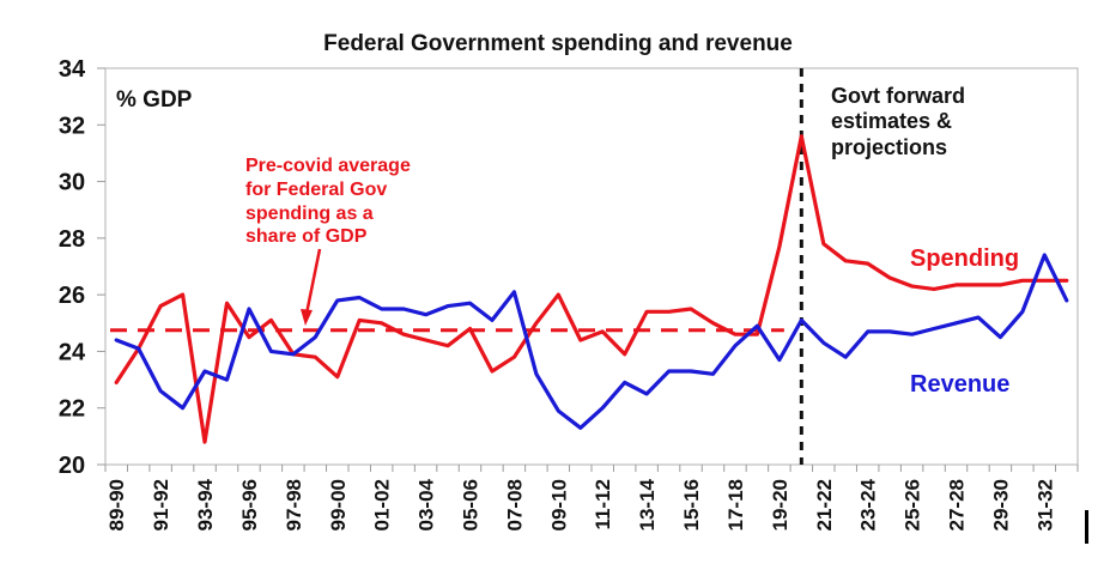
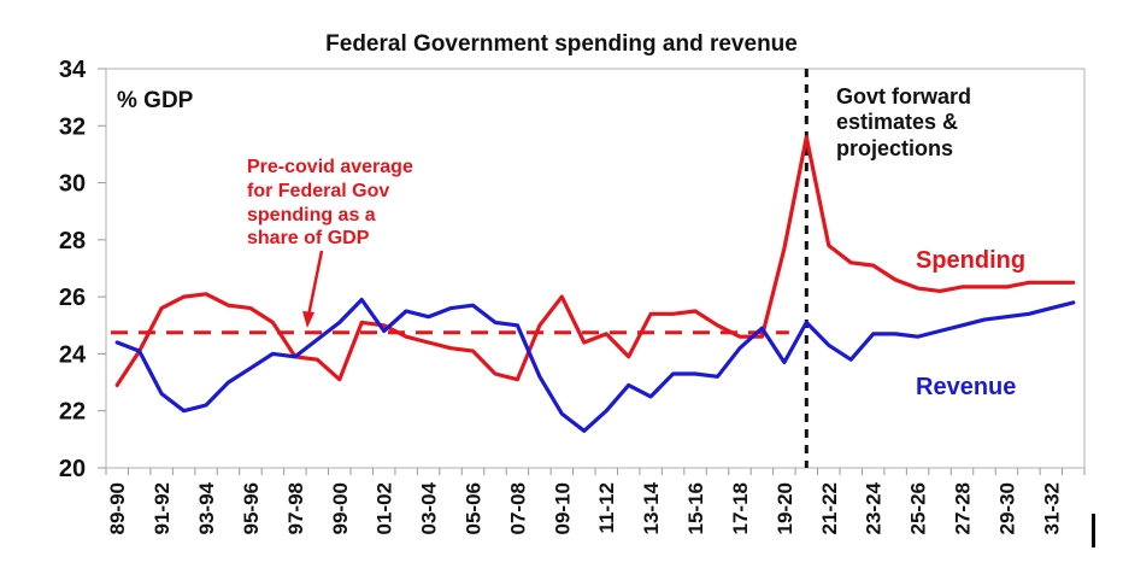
Spending/93-94: 20.8 -> 26.1
Revenue/93-94: 23.3 -> 22.2
Spending/95-96: 24.5 -> 25.6
Revenue/95-96: 25.5 -> 23.5
Revenue/99-00: 25.8 -> 25.1
Revenue/01-02: 25.5 -> 24.8
Spending/05-06: 24.8 -> 24.1
Spending/07-08: 23.8 -> 23.1
Revenue/07-08: 26.1 -> 25.0
Revenue/29-30: 24.5 -> 25.3
Revenue/31-32: 27.4 -> 25.6
